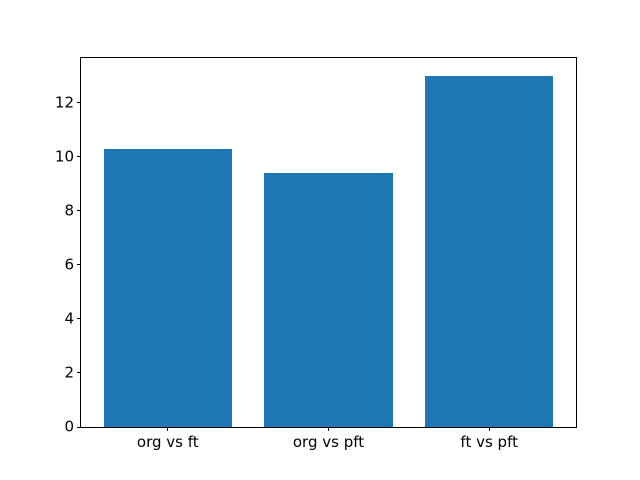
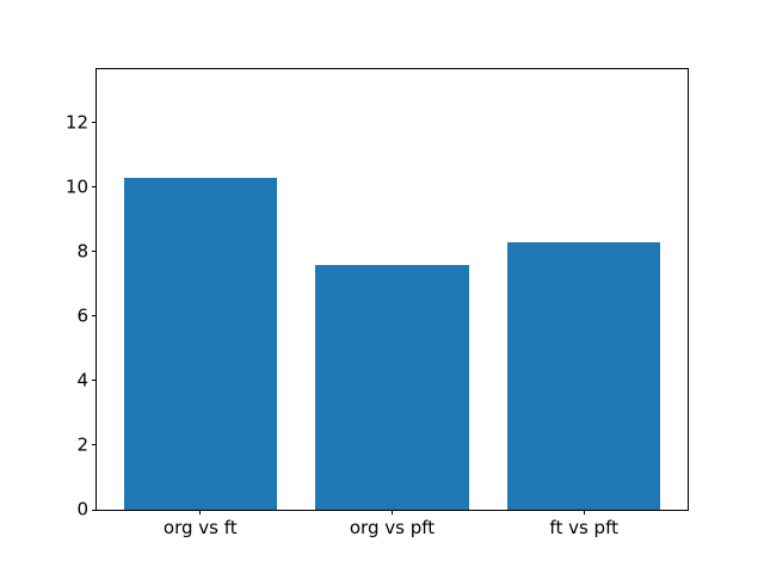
org vs pft: 9.4 -> 7.6
ft vs pft: 13.0 -> 8.3
